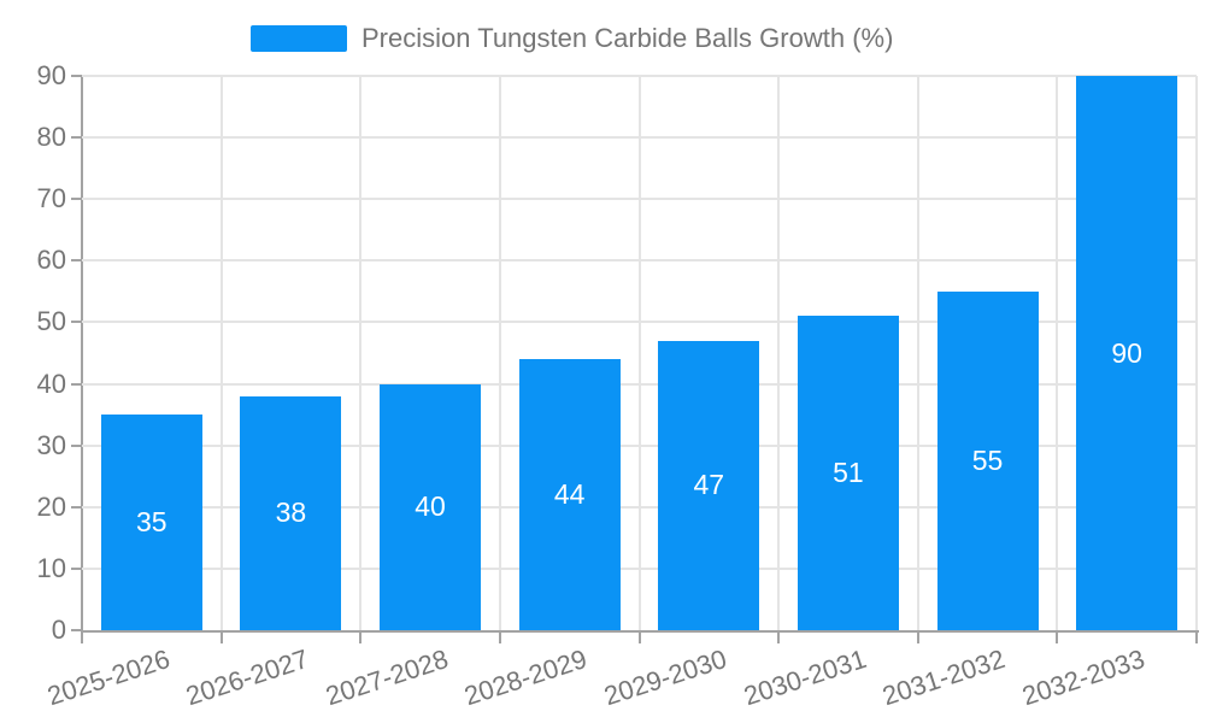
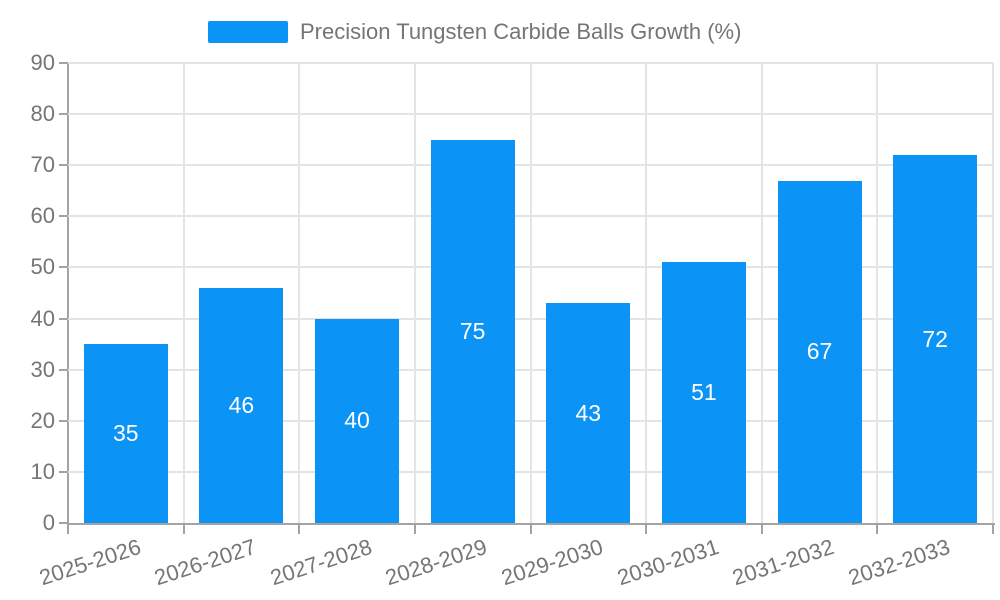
2026-2027: 38 -> 46
2028-2029: 44 -> 75
2029-2030: 47 -> 43
2031-2032: 55 -> 67
2032-2033: 90 -> 72
